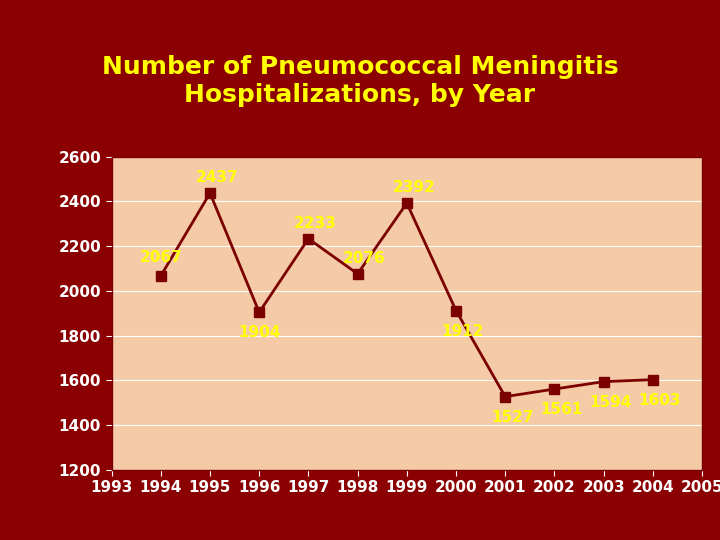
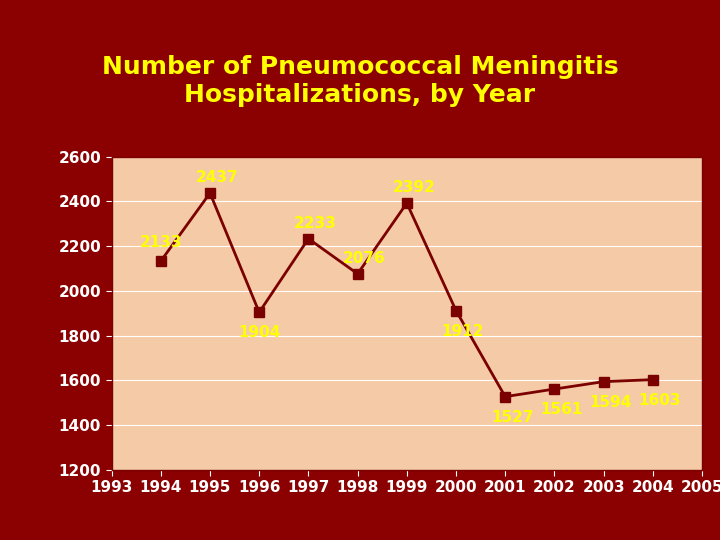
1994: 2067 -> 2133
